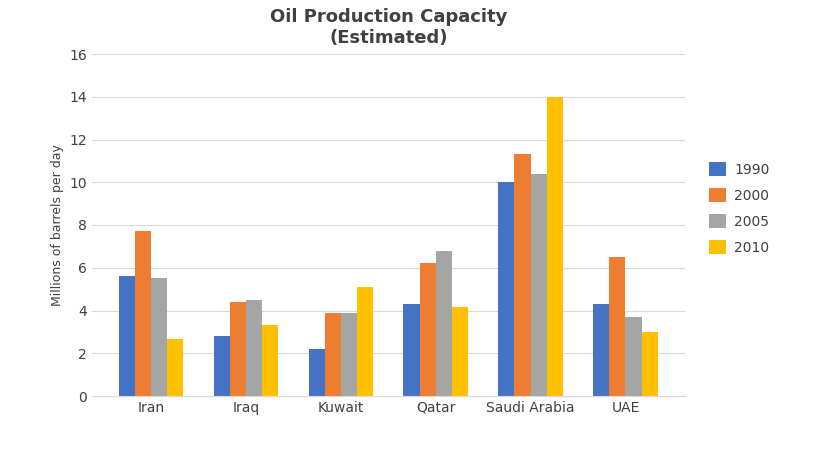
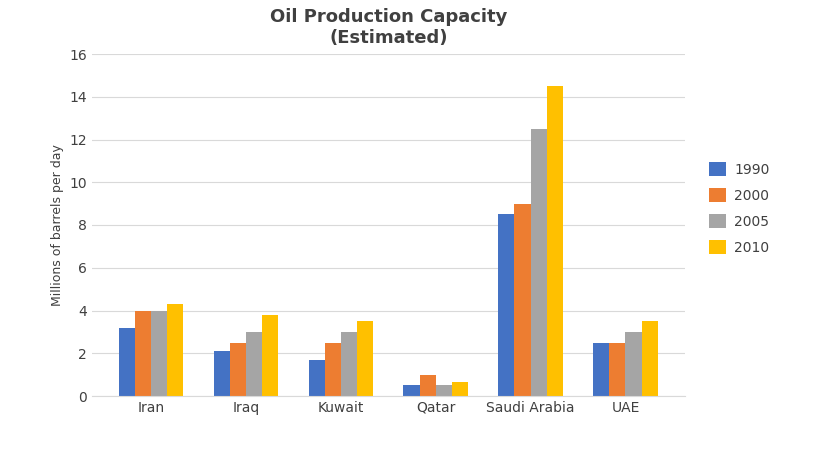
1990/Iran: 5.6 -> 3.2
2000/Iran: 7.7 -> 4.0
2005/Iran: 5.5 -> 4.0
2010/Iran: 2.65 -> 4.30
1990/Iraq: 2.8 -> 2.1
2000/Iraq: 4.4 -> 2.5
2005/Iraq: 4.5 -> 3.0
2010/Iraq: 3.30 -> 3.80
1990/Kuwait: 2.2 -> 1.7
2000/Kuwait: 3.9 -> 2.5
2005/Kuwait: 3.9 -> 3.0
2010/Kuwait: 5.10 -> 3.50
1990/Qatar: 4.3 -> 0.5
2000/Qatar: 6.2 -> 1.0
2005/Qatar: 6.8 -> 0.5
2010/Qatar: 4.15 -> 0.65
1990/Saudi Arabia: 10.0 -> 8.5
2000/Saudi Arabia: 11.3 -> 9.0
2005/Saudi Arabia: 10.4 -> 12.5
2010/Saudi Arabia: 14.00 -> 14.50
1990/UAE: 4.3 -> 2.5
2000/UAE: 6.5 -> 2.5
2005/UAE: 3.7 -> 3.0
2010/UAE: 3.00 -> 3.50
